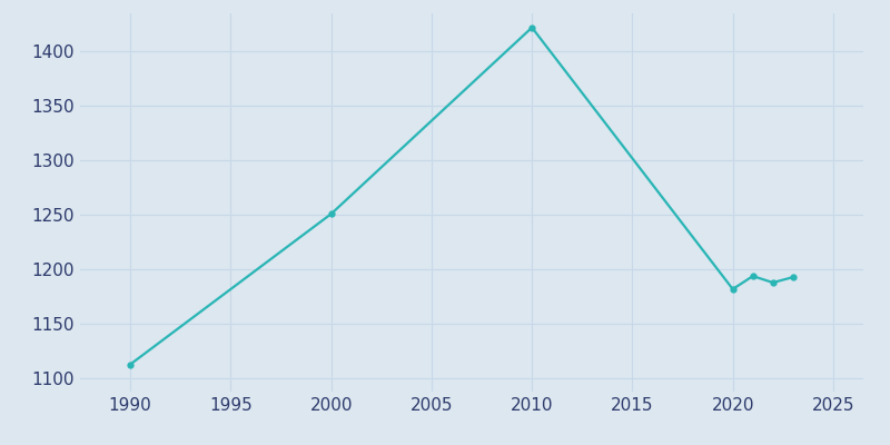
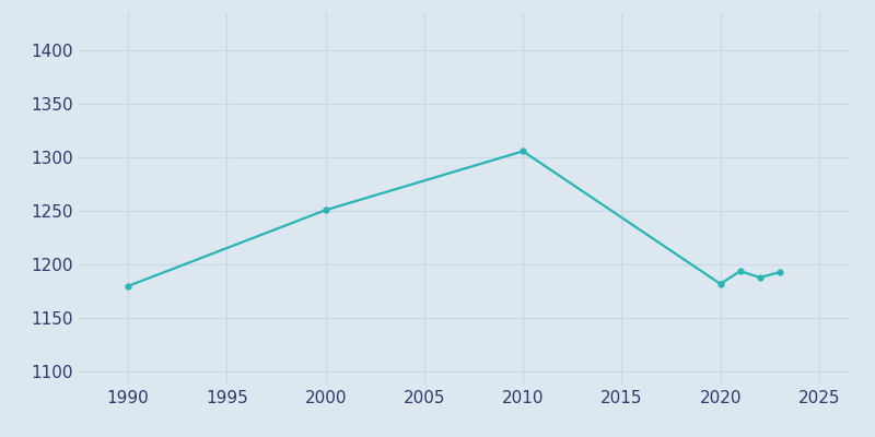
1990: 1113 -> 1180
2010: 1422 -> 1306
